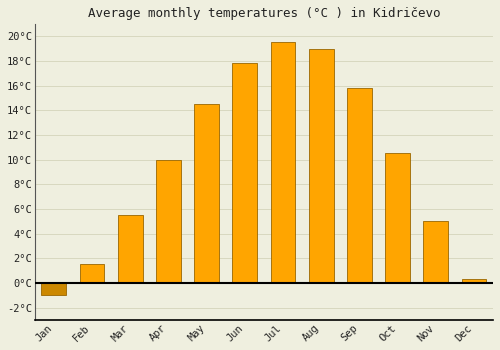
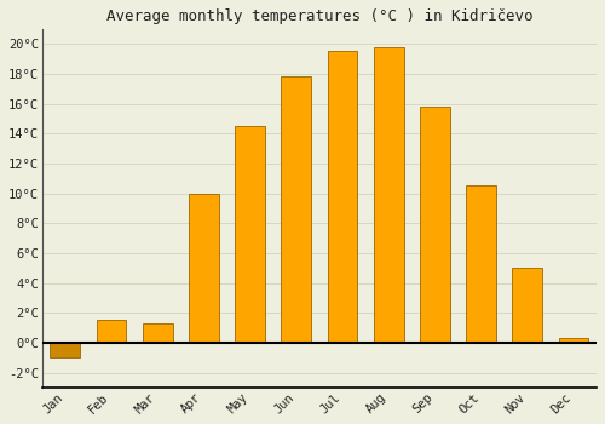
Mar: 5.5°C -> 1.3°C
Aug: 19.0°C -> 19.8°C
